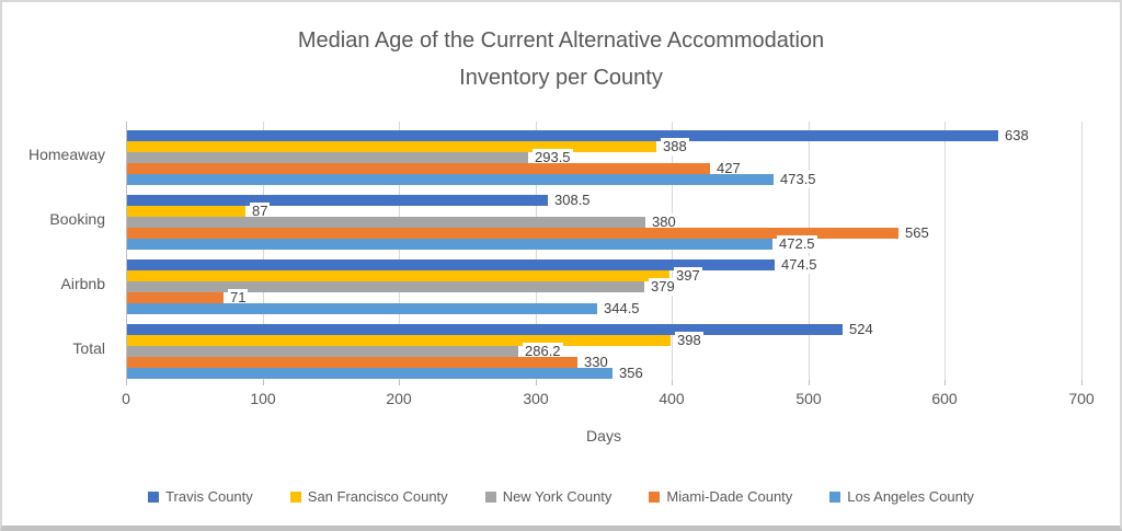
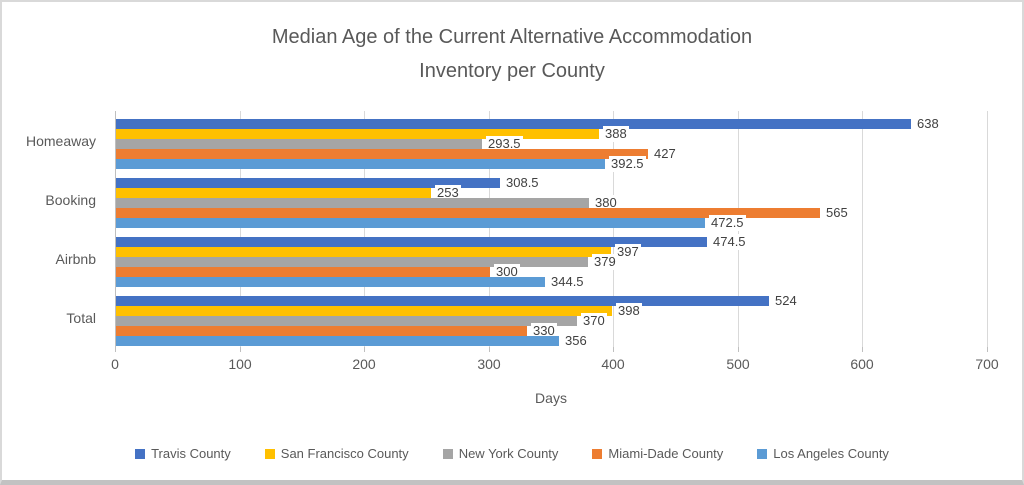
Los Angeles County/Homeaway: 473.5 -> 392.5
San Francisco County/Booking: 87 -> 253
Miami-Dade County/Airbnb: 71 -> 300
New York County/Total: 286.2 -> 370
